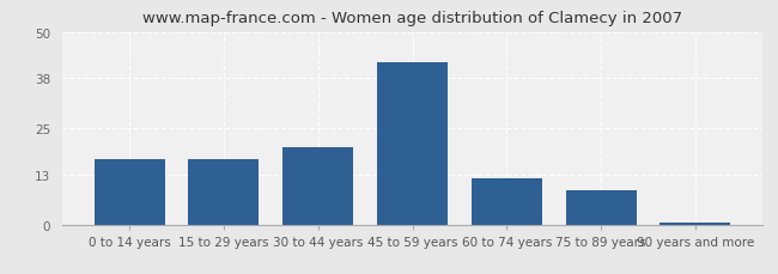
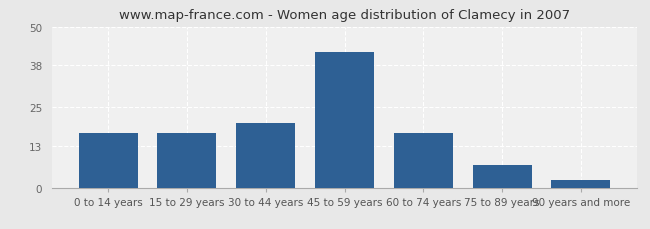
60 to 74 years: 12.0 -> 17.0
75 to 89 years: 9.0 -> 7.0
90 years and more: 0.5 -> 2.5
